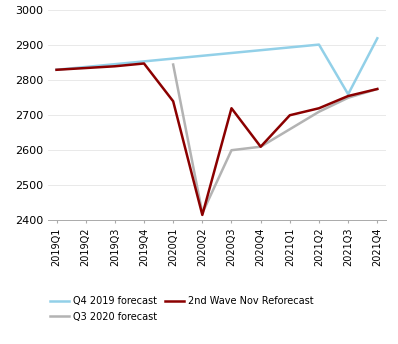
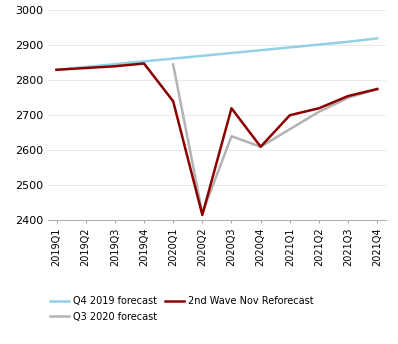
Q3 2020 forecast/2020Q3: 2600 -> 2640
Q4 2019 forecast/2021Q3: 2760 -> 2910
